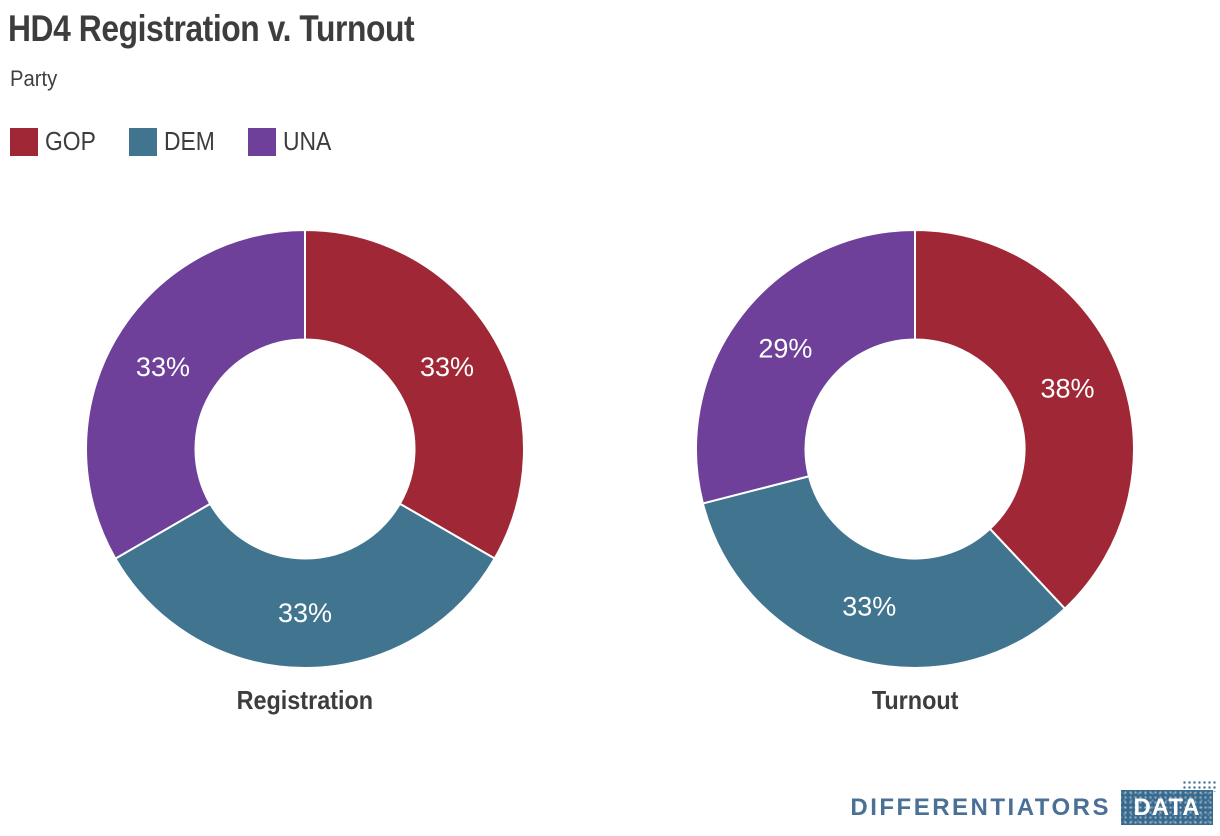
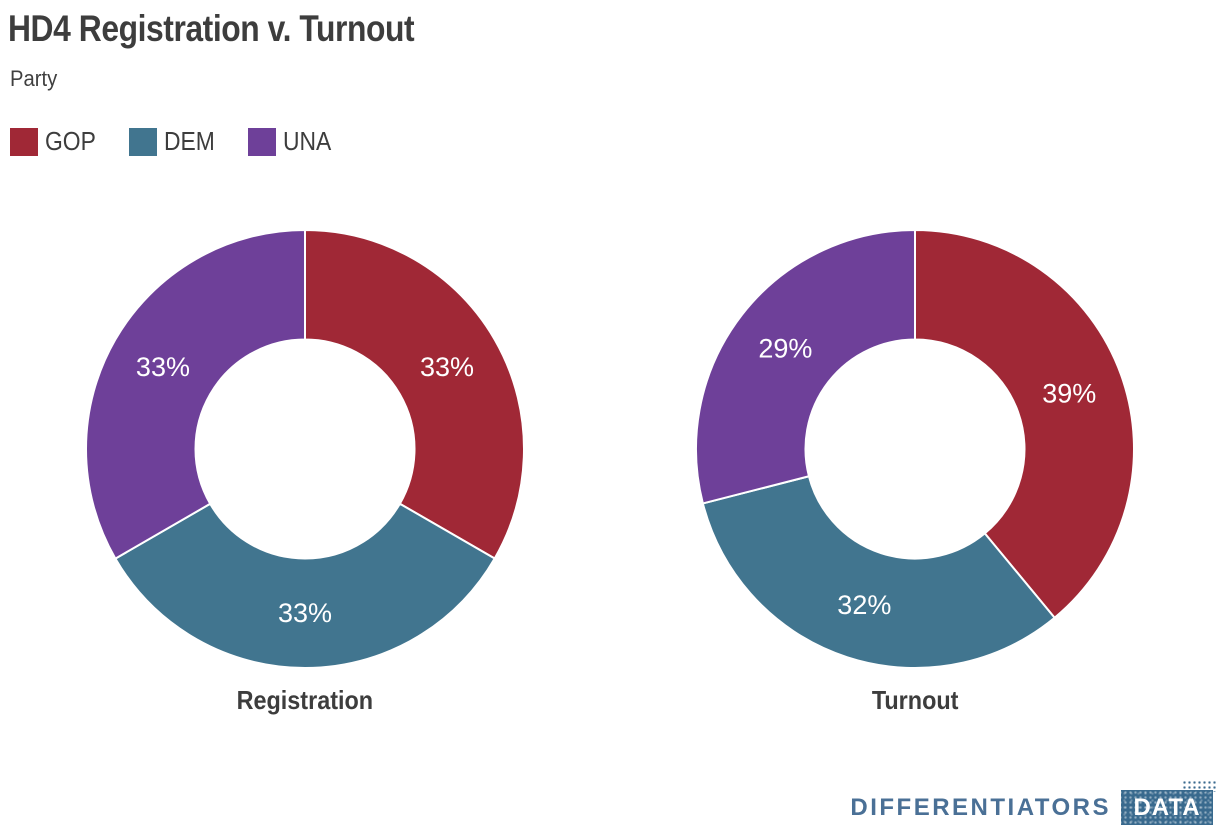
Turnout/GOP: 38% -> 39%
Turnout/DEM: 33% -> 32%
